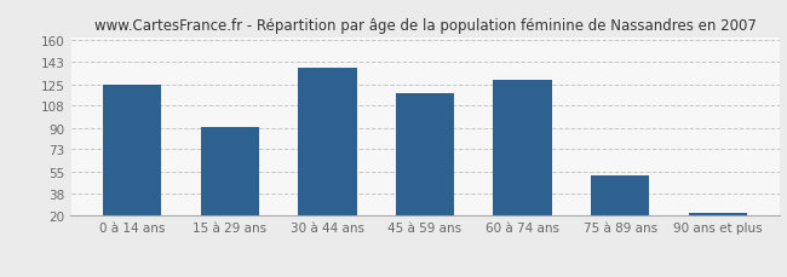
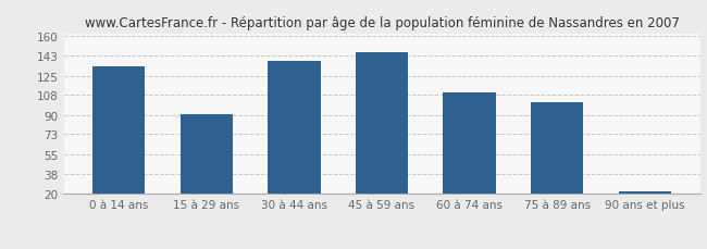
0 à 14 ans: 125 -> 133
45 à 59 ans: 118 -> 146
60 à 74 ans: 128 -> 110
75 à 89 ans: 52 -> 101
